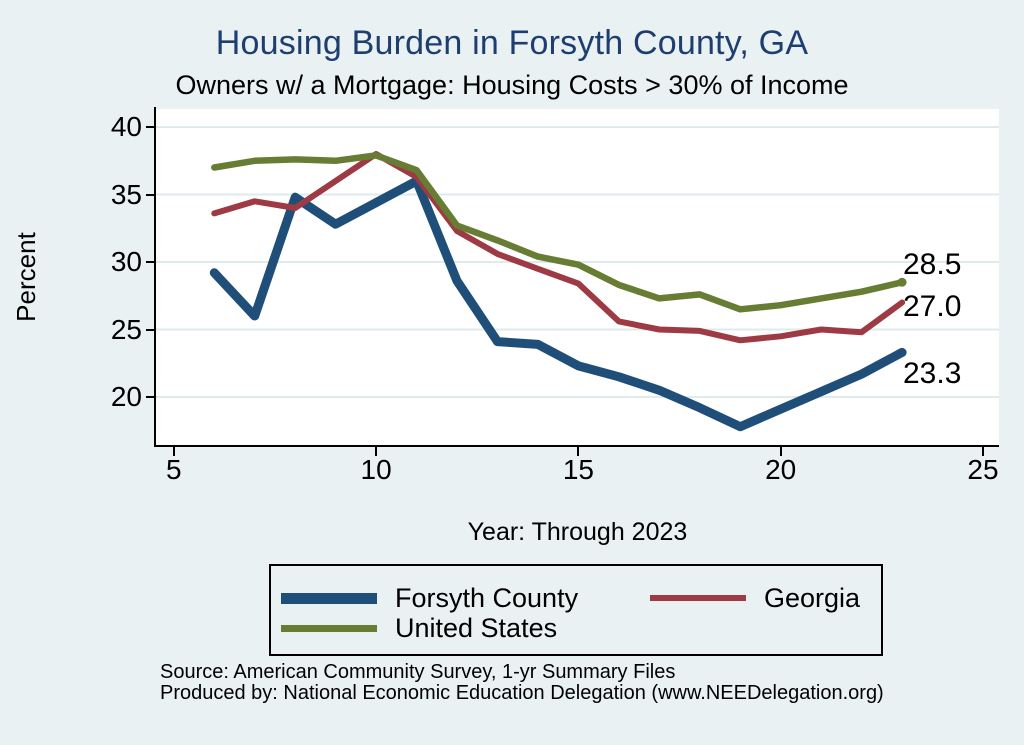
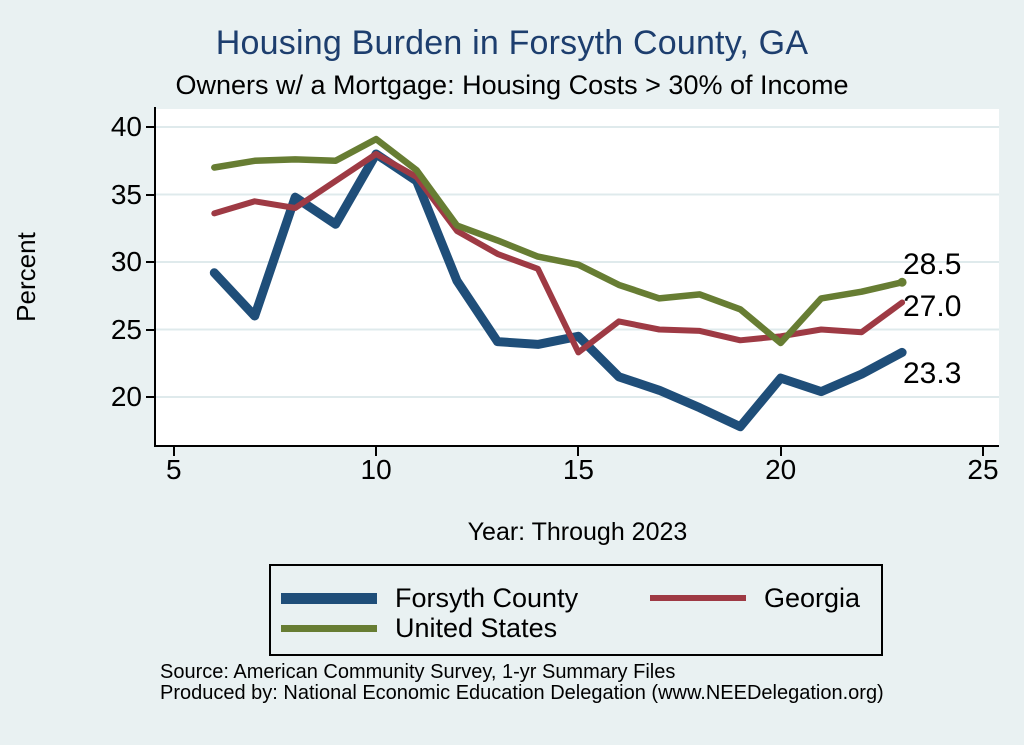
Forsyth County/10: 34.4 -> 38.0
United States/10: 37.9 -> 39.1
Forsyth County/15: 22.3 -> 24.5
Georgia/15: 28.4 -> 23.3
Forsyth County/20: 19.1 -> 21.4
United States/20: 26.8 -> 24.0
